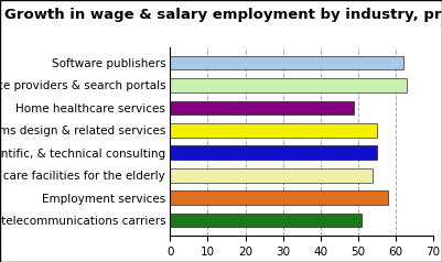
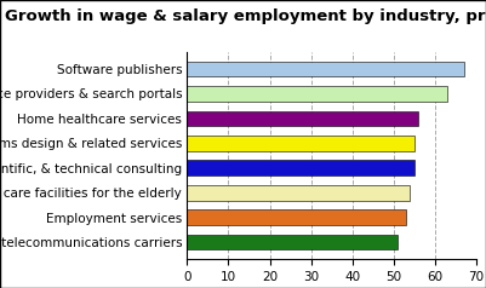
Software publishers: 62 -> 67
Home healthcare services: 49 -> 56
Employment services: 58 -> 53
